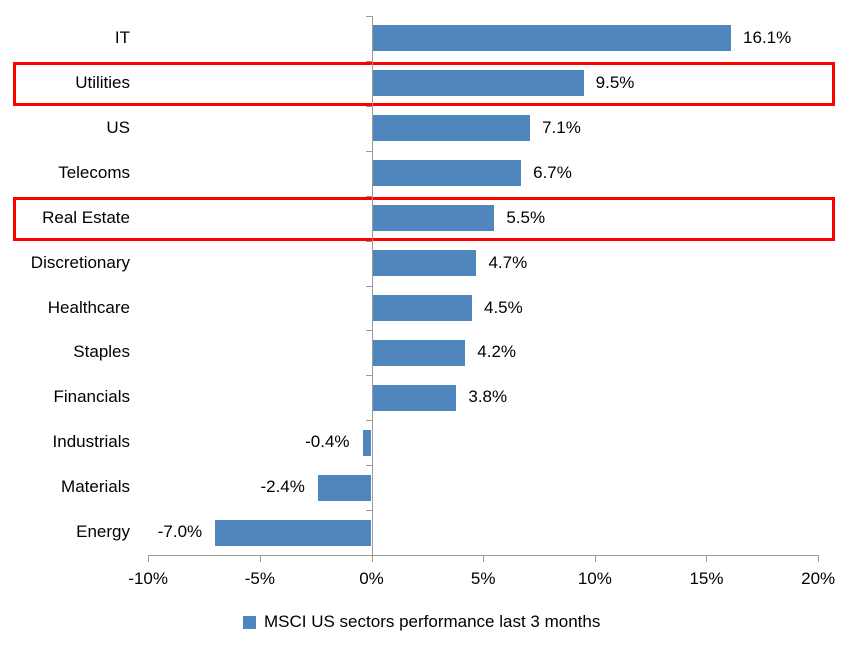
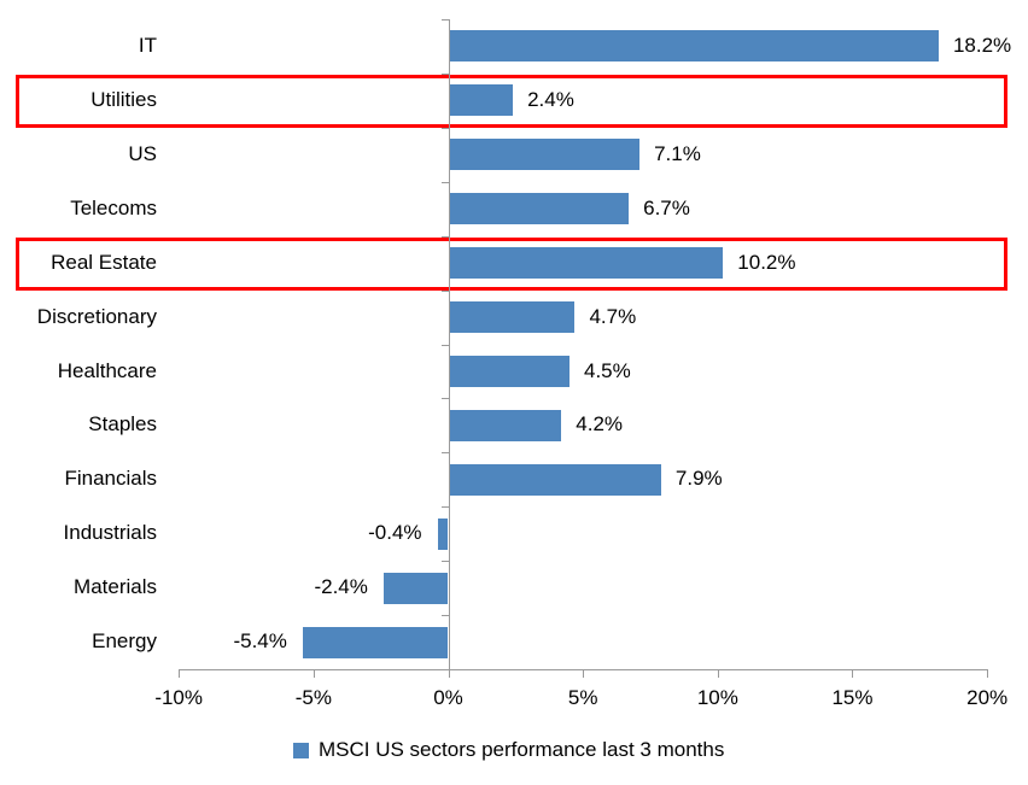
IT: 16.1% -> 18.2%
Utilities: 9.5% -> 2.4%
Real Estate: 5.5% -> 10.2%
Financials: 3.8% -> 7.9%
Energy: -7.0% -> -5.4%
